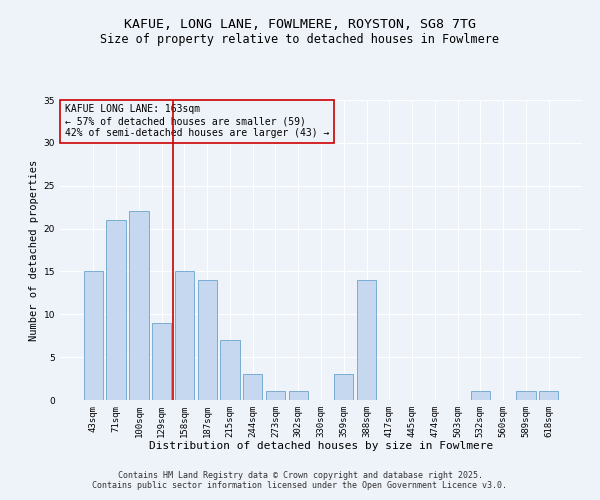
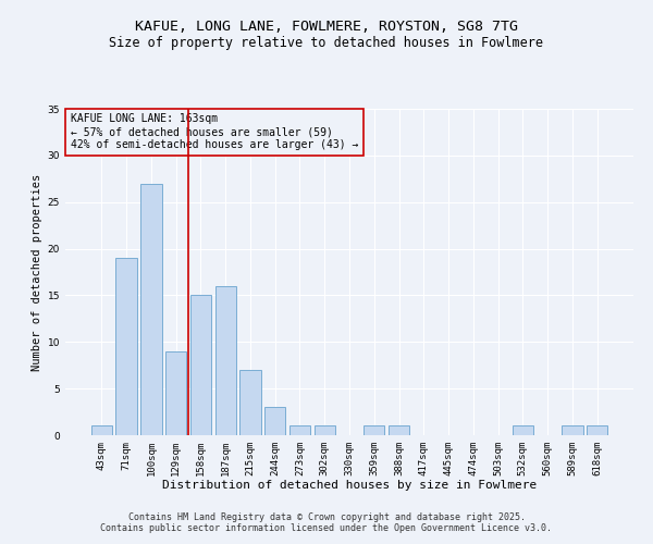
43sqm: 15 -> 1
71sqm: 21 -> 19
100sqm: 22 -> 27
187sqm: 14 -> 16
359sqm: 3 -> 1
388sqm: 14 -> 1
